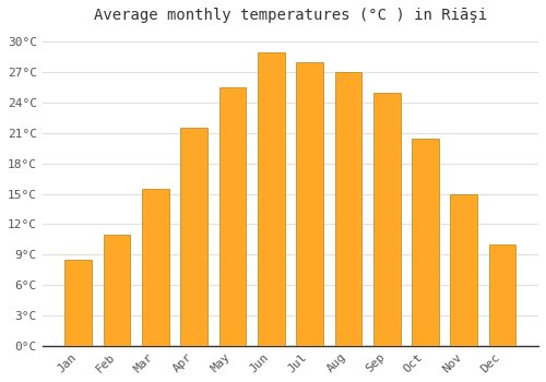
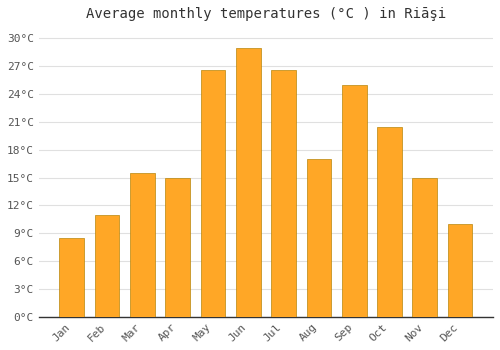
Apr: 21.5°C -> 15.0°C
May: 25.5°C -> 26.6°C
Jul: 28.0°C -> 26.6°C
Aug: 27.0°C -> 17.0°C
